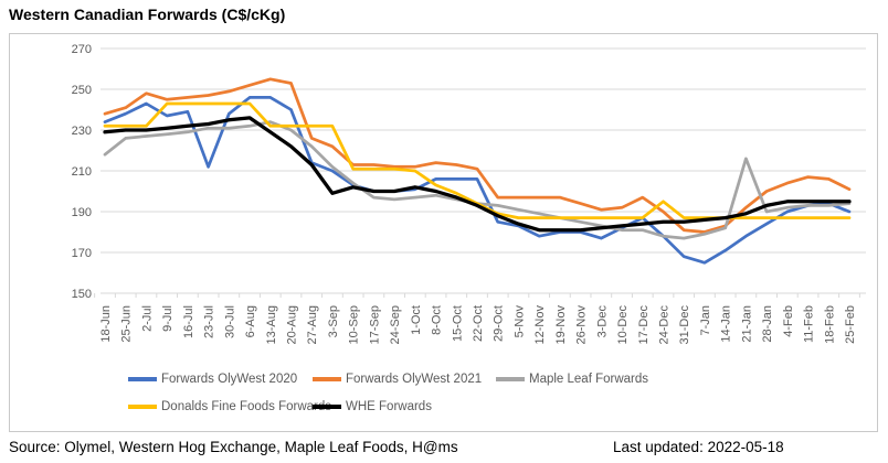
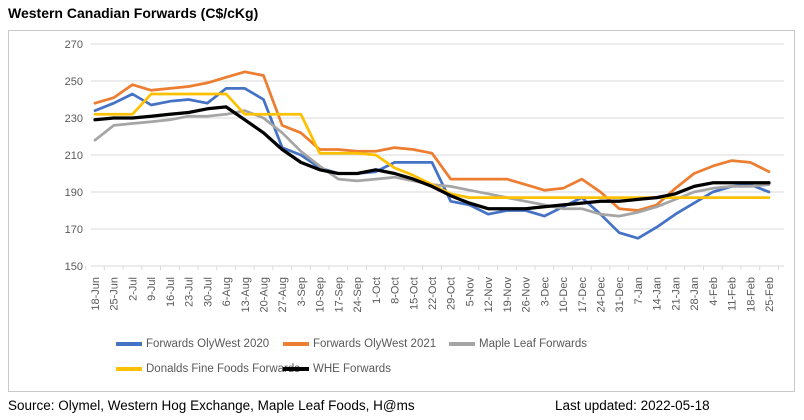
Forwards OlyWest 2020/23-Jul: 212 -> 240
WHE Forwards/3-Sep: 199 -> 206
Donalds Fine Foods Forwards/24-Dec: 195 -> 187
Maple Leaf Forwards/21-Jan: 216 -> 186
